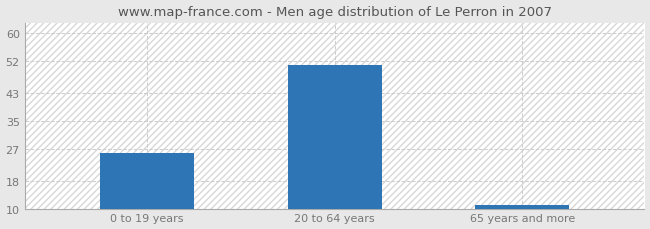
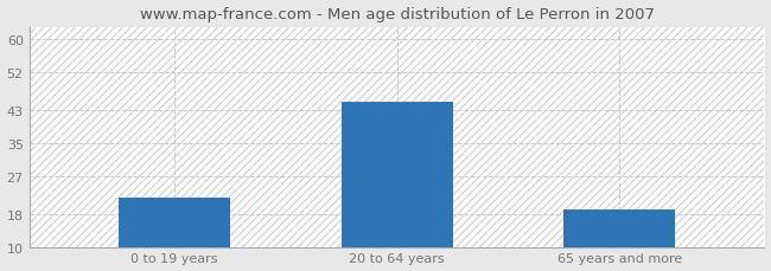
0 to 19 years: 26 -> 22
20 to 64 years: 51 -> 45
65 years and more: 11 -> 19
